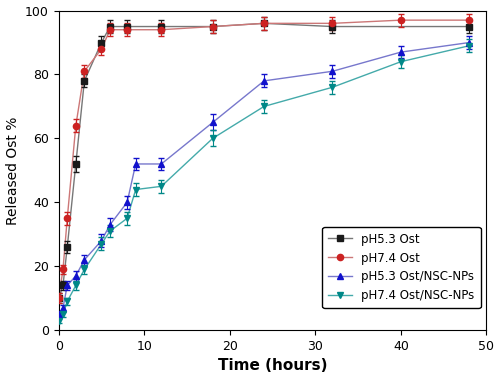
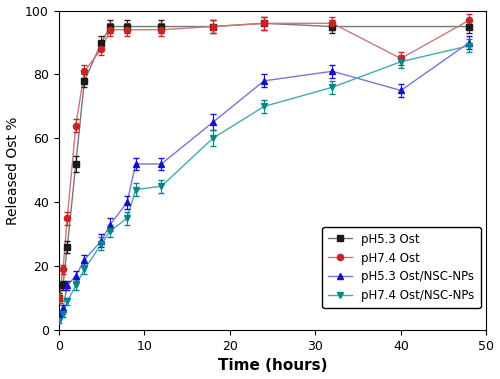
pH7.4 Ost/40: 97 -> 85
pH5.3 Ost/NSC-NPs/40: 87 -> 75
